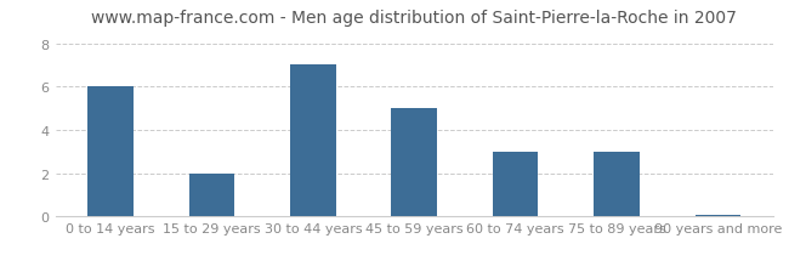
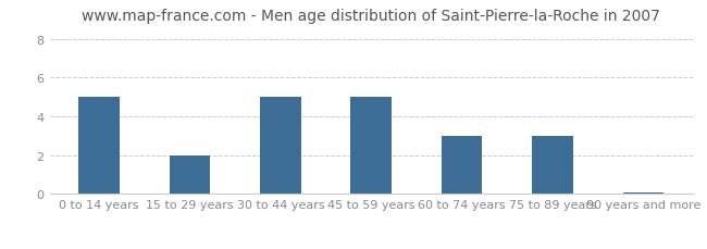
0 to 14 years: 6.0 -> 5.0
30 to 44 years: 7.0 -> 5.0
